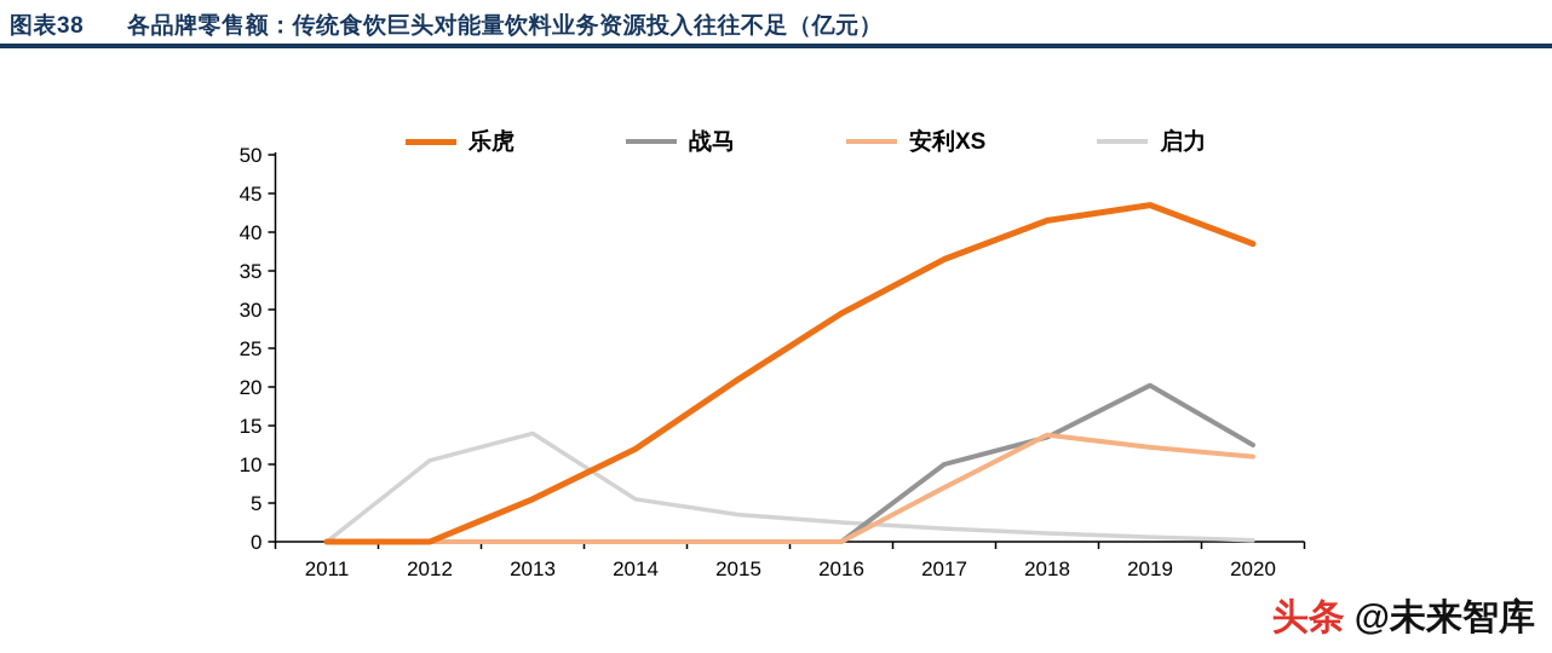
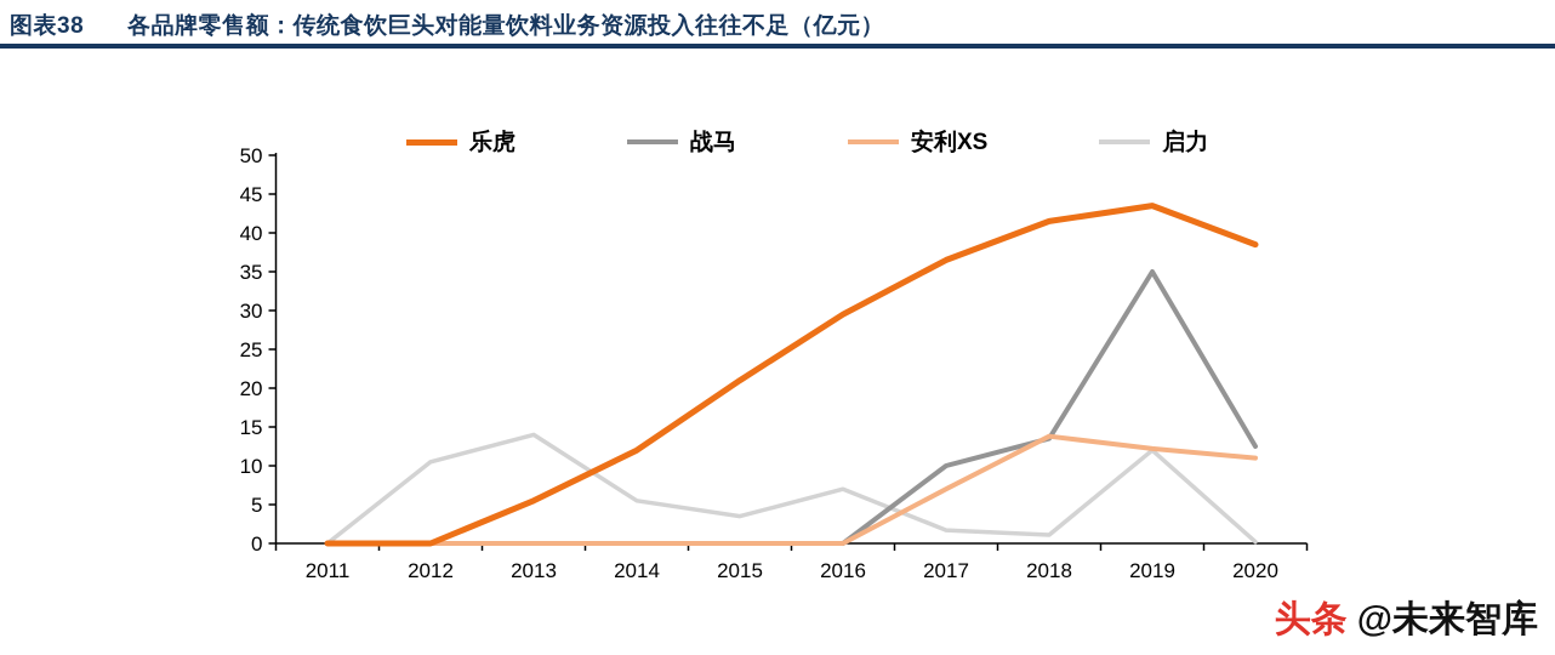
启力/2016: 2 -> 7
战马/2019: 20 -> 35
启力/2019: 1 -> 12
